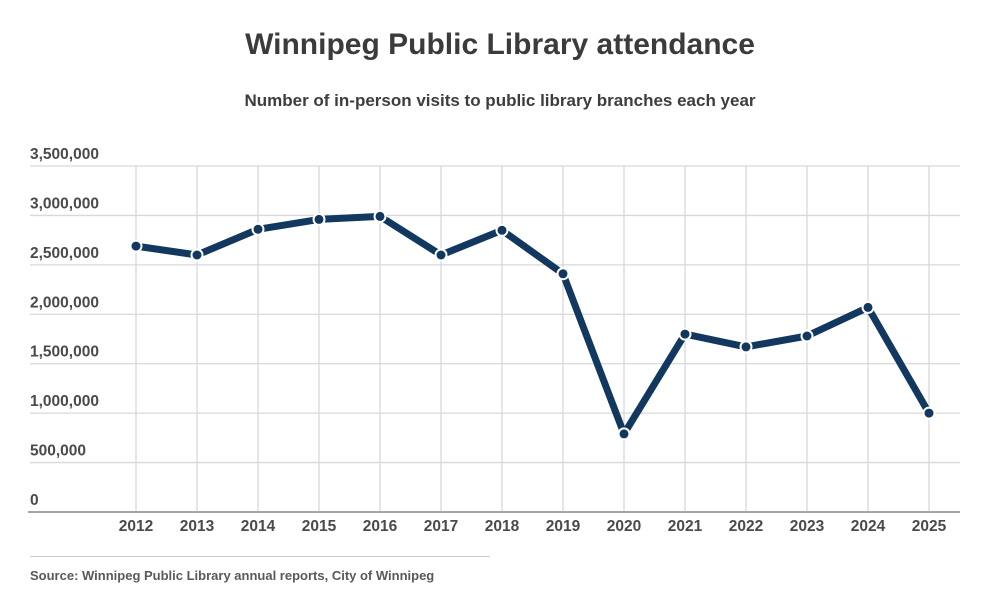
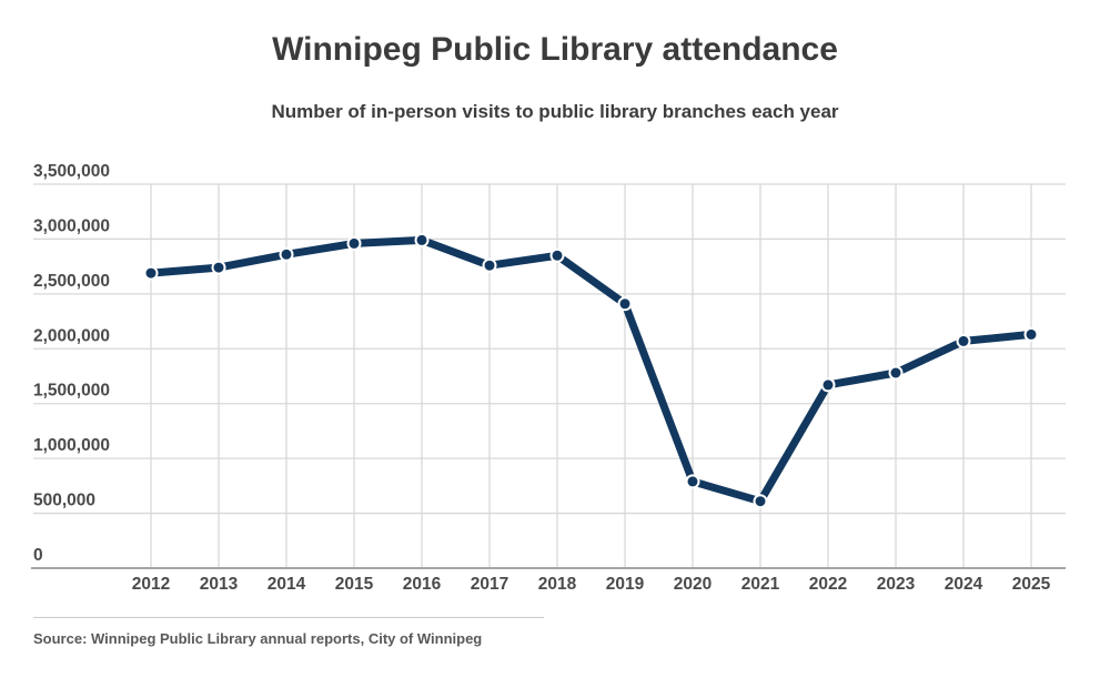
2013: 2600000 -> 2700000
2017: 2600000 -> 2800000
2021: 1800000 -> 600000
2025: 1000000 -> 2100000
